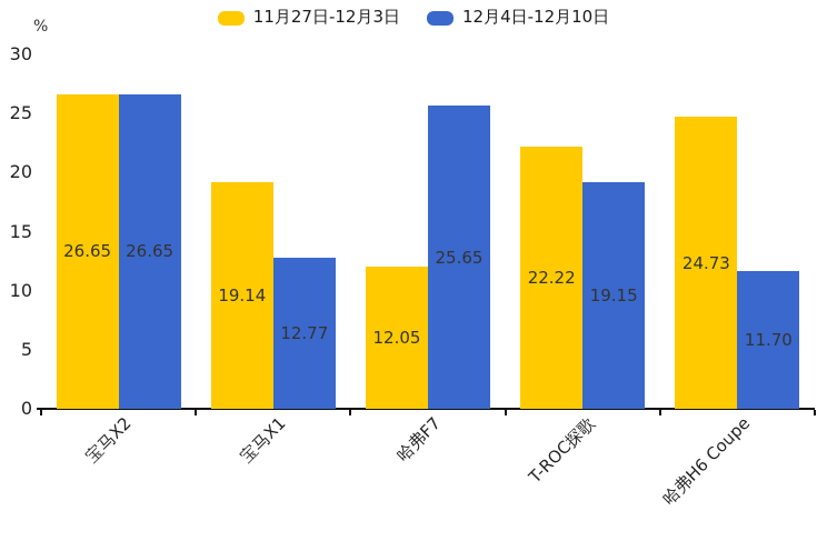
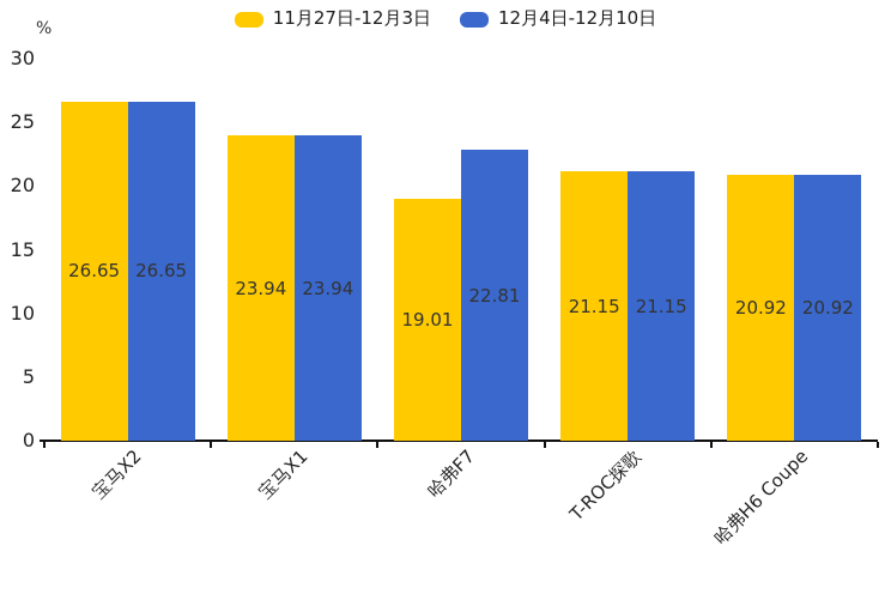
11月27日-12月3日/宝马X1: 19.14 -> 23.94
12月4日-12月10日/宝马X1: 12.77 -> 23.94
11月27日-12月3日/哈弗F7: 12.05 -> 19.01
12月4日-12月10日/哈弗F7: 25.65 -> 22.81
11月27日-12月3日/T-ROC探歌: 22.22 -> 21.15
12月4日-12月10日/T-ROC探歌: 19.15 -> 21.15
11月27日-12月3日/哈弗H6 Coupe: 24.73 -> 20.92
12月4日-12月10日/哈弗H6 Coupe: 11.70 -> 20.92
